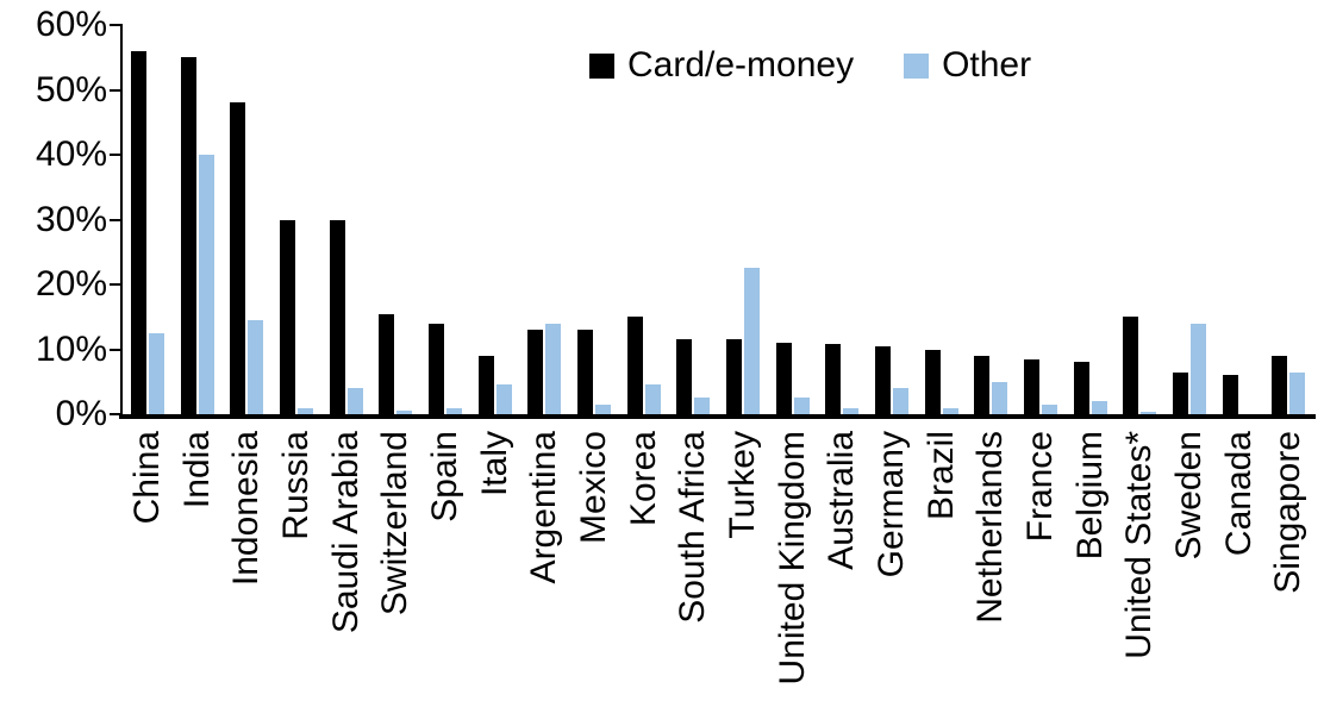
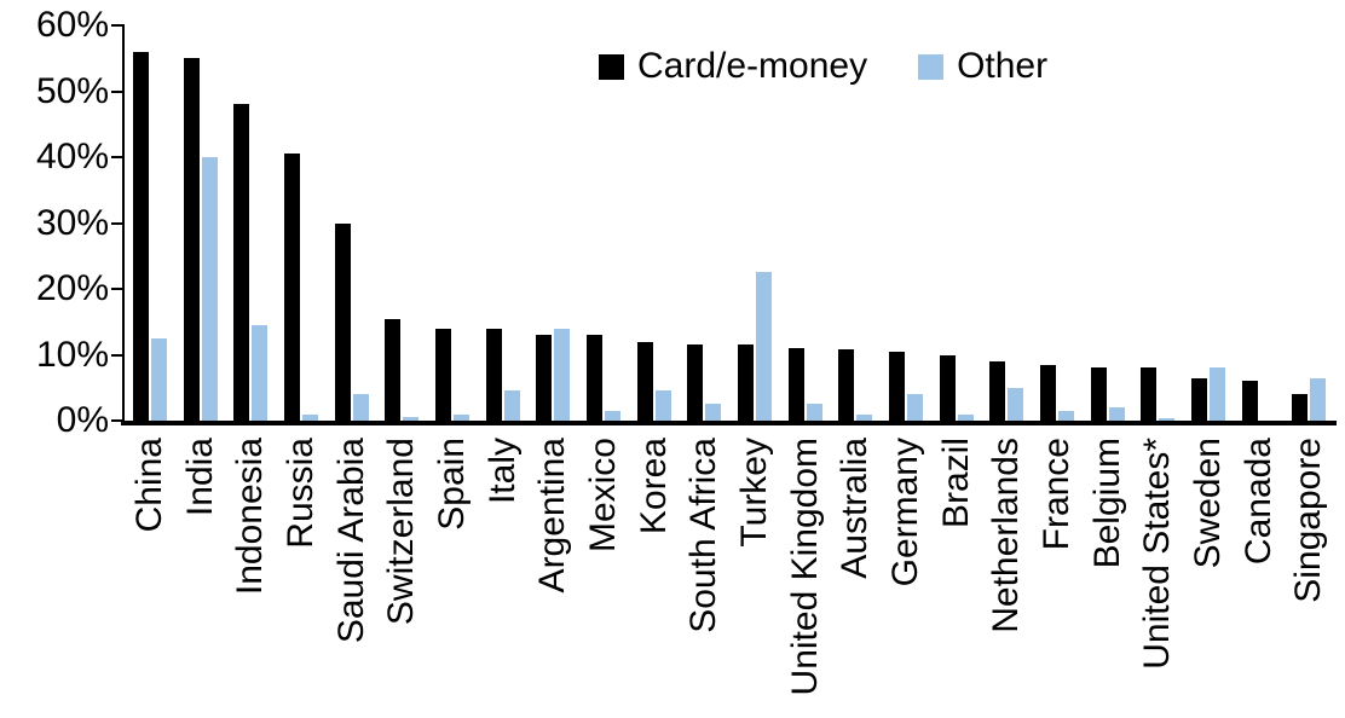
Card/e-money/Russia: 30% -> 40%
Card/e-money/Italy: 9% -> 14%
Card/e-money/Korea: 15% -> 12%
Card/e-money/United States*: 15% -> 8%
Other/Sweden: 14% -> 8%
Card/e-money/Singapore: 9% -> 4%
